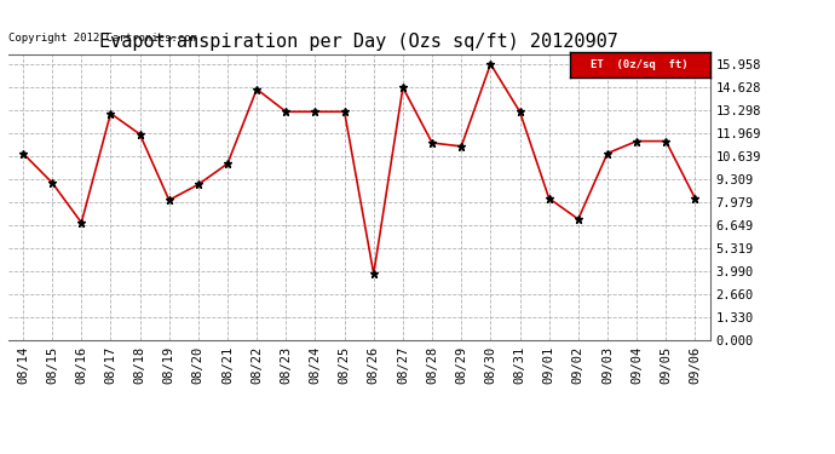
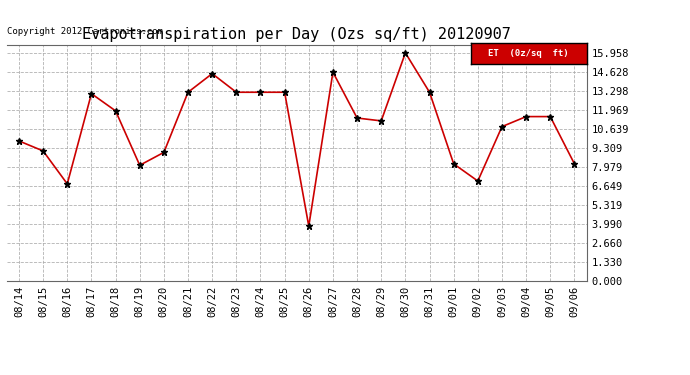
08/14: 10.8 -> 9.8
08/21: 10.2 -> 13.2
